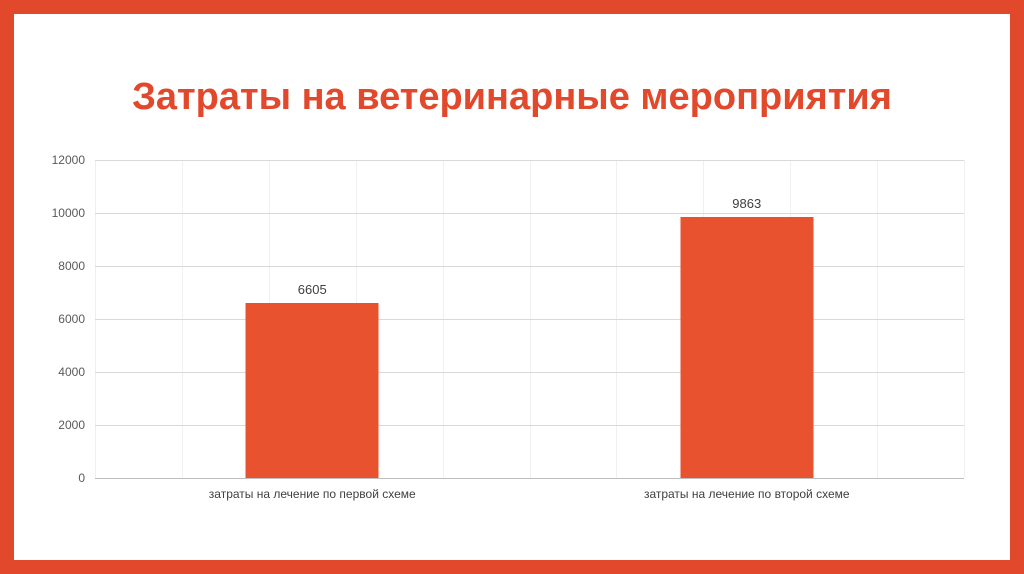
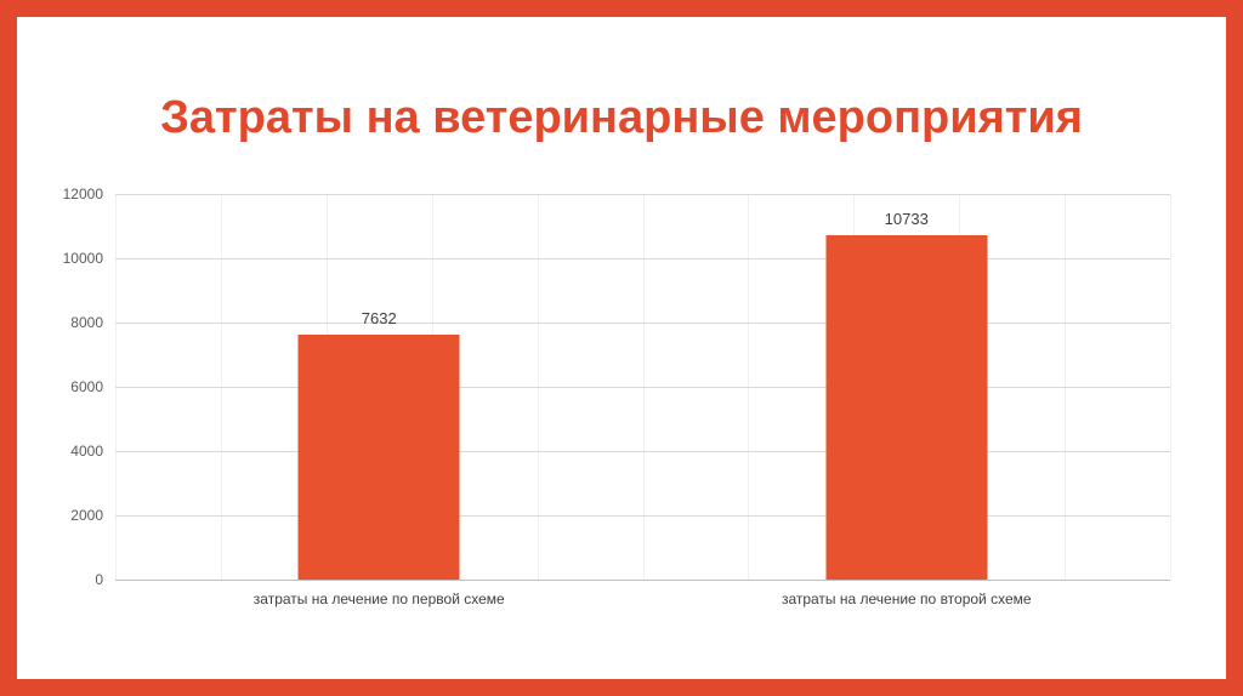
затраты на лечение по первой схеме: 6605 -> 7632
затраты на лечение по второй схеме: 9863 -> 10733
